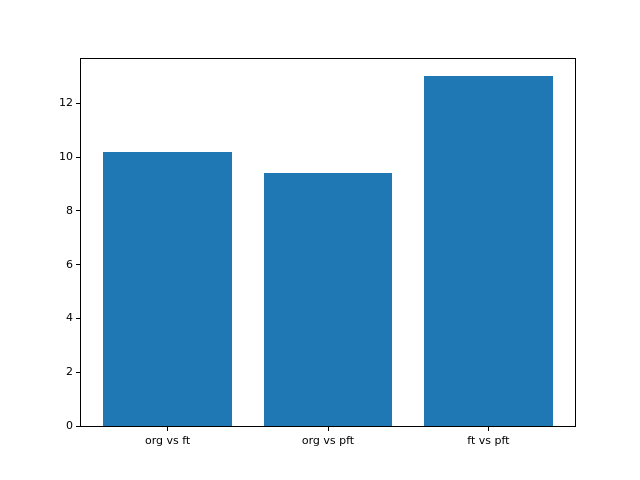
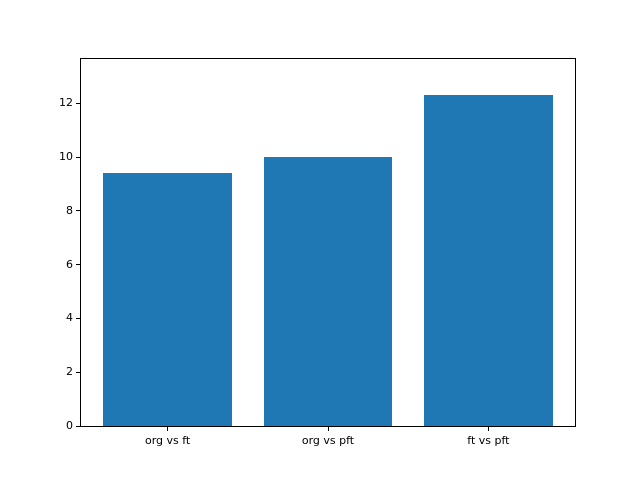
org vs ft: 10.2 -> 9.4
org vs pft: 9.4 -> 10.0
ft vs pft: 13.0 -> 12.3
